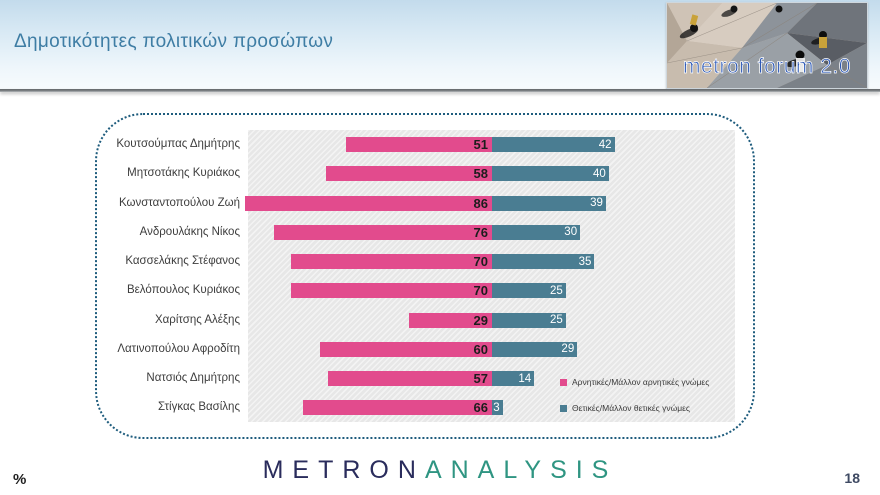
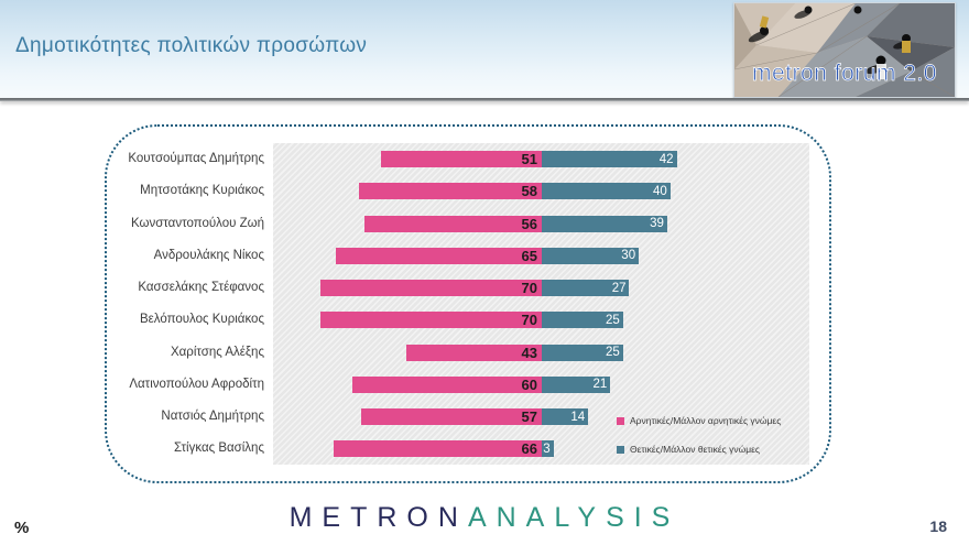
Αρνητικές/Μάλλον αρνητικές γνώμες/Κωνσταντοπούλου Ζωή: 86 -> 56
Αρνητικές/Μάλλον αρνητικές γνώμες/Ανδρουλάκης Νίκος: 76 -> 65
Θετικές/Μάλλον θετικές γνώμες/Κασσελάκης Στέφανος: 35 -> 27
Αρνητικές/Μάλλον αρνητικές γνώμες/Χαρίτσης Αλέξης: 29 -> 43
Θετικές/Μάλλον θετικές γνώμες/Λατινοπούλου Αφροδίτη: 29 -> 21
